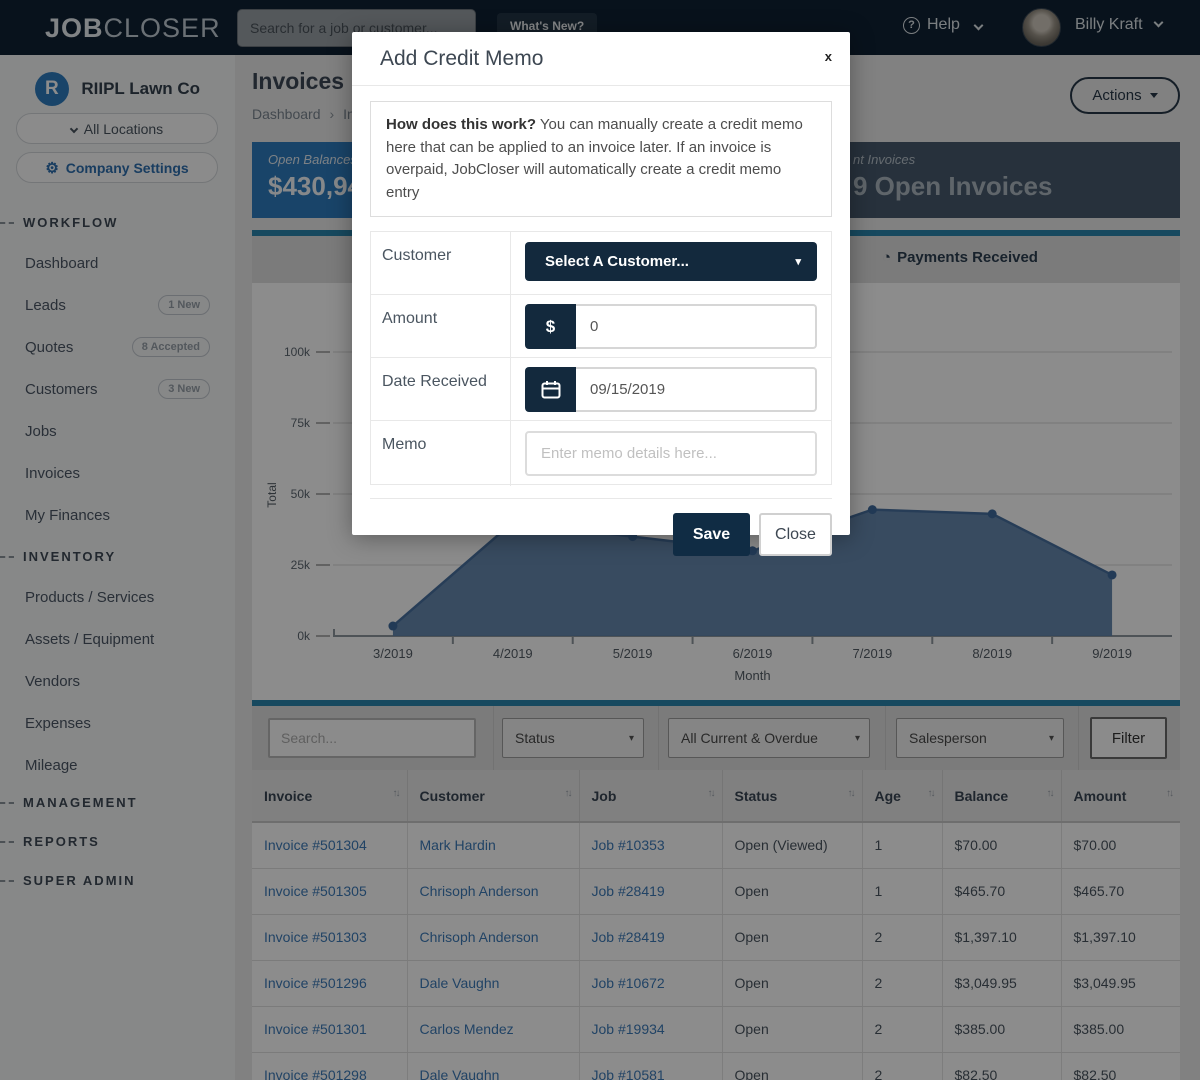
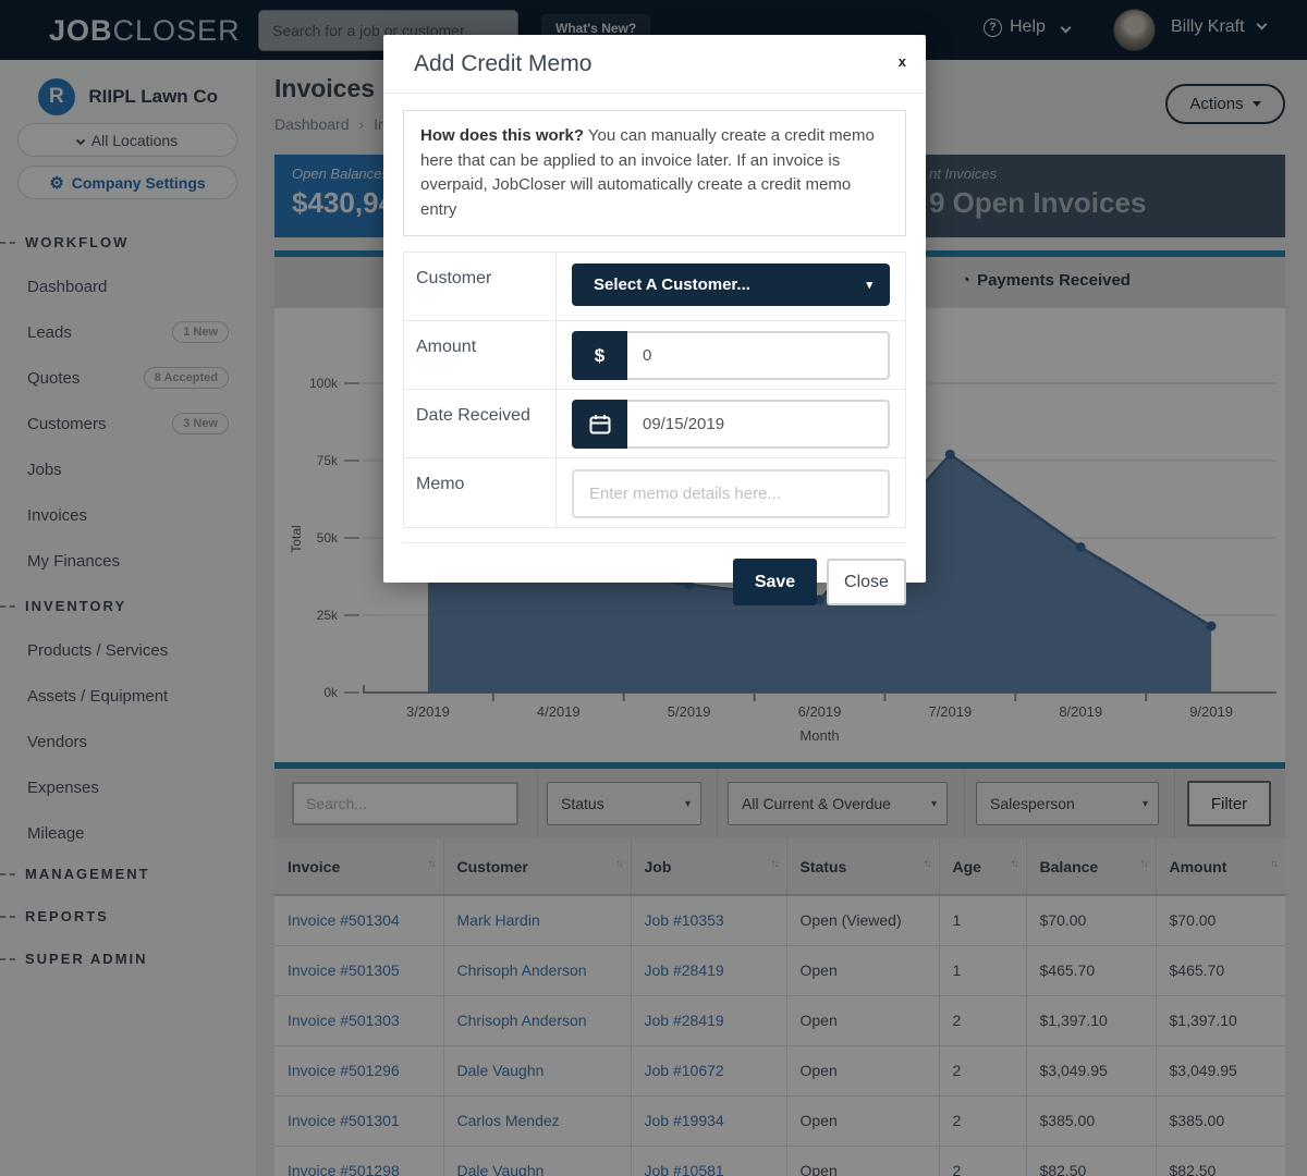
3/2019: 4k -> 39k
7/2019: 44k -> 77k
8/2019: 43k -> 47k
